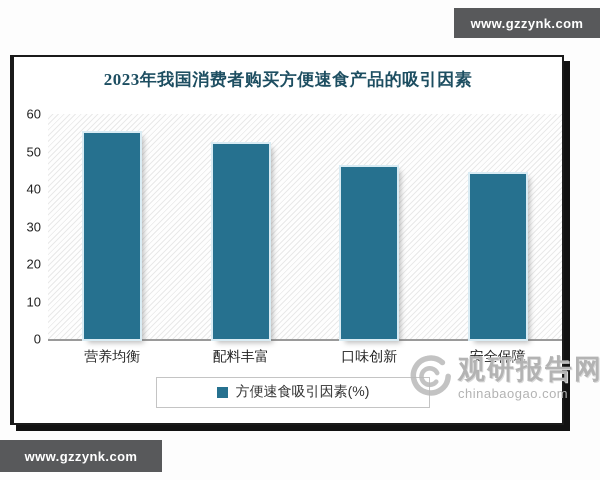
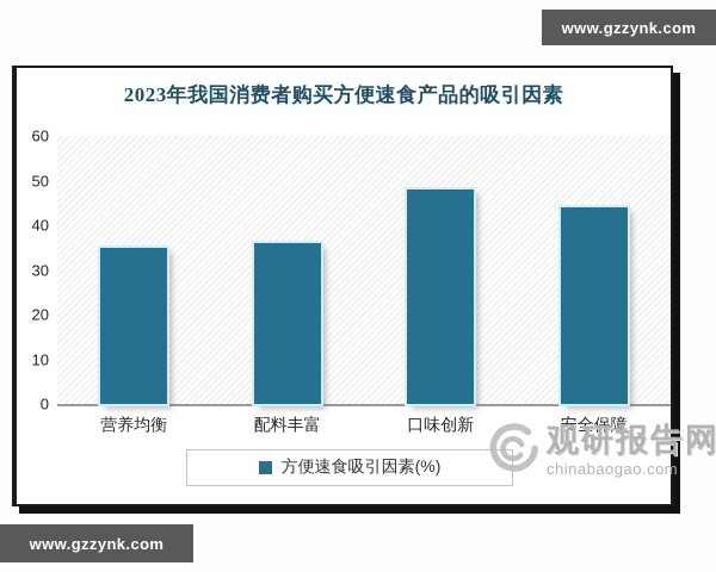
营养均衡: 55 -> 35
配料丰富: 52 -> 36
口味创新: 46 -> 48
